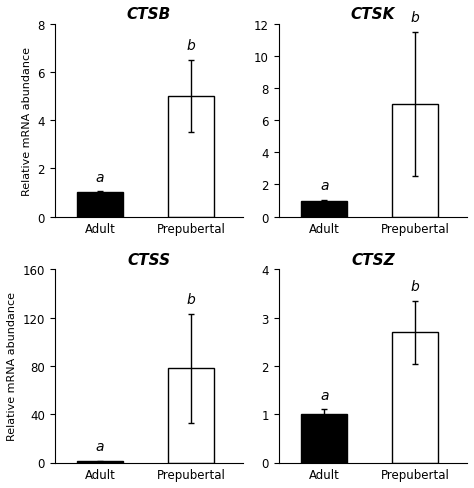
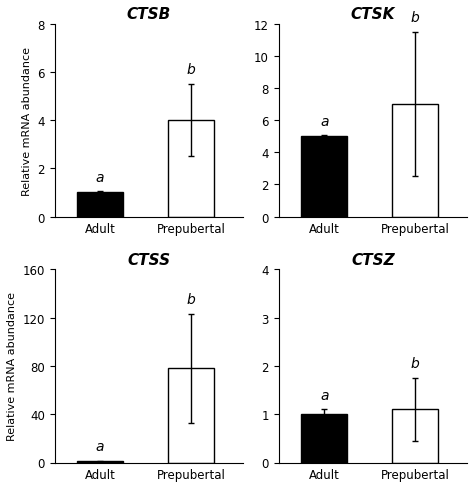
CTSB/Prepubertal: 5 -> 4
CTSK/Adult: 1 -> 5
CTSZ/Prepubertal: 2.7 -> 1.1
